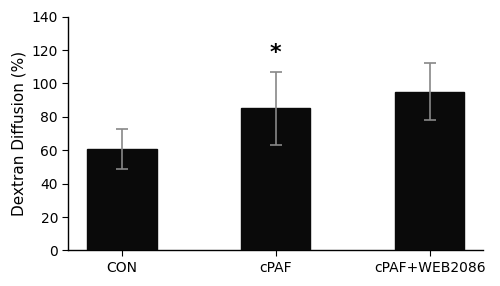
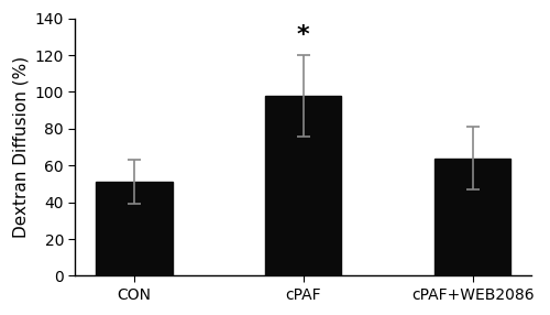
CON: 61 -> 51
cPAF: 85 -> 98
cPAF+WEB2086: 95 -> 64
